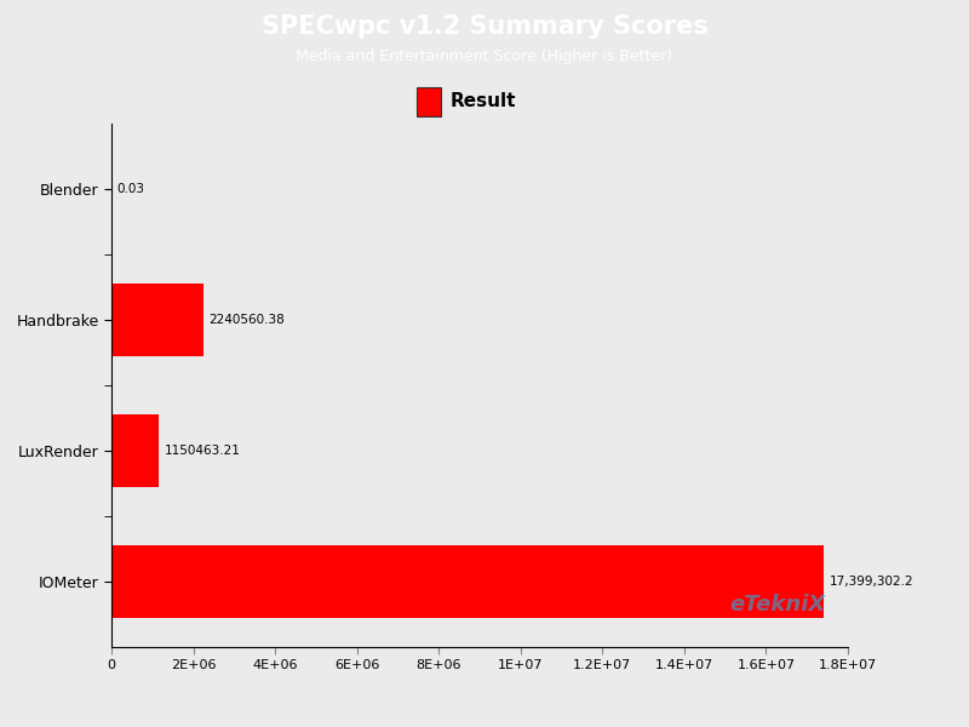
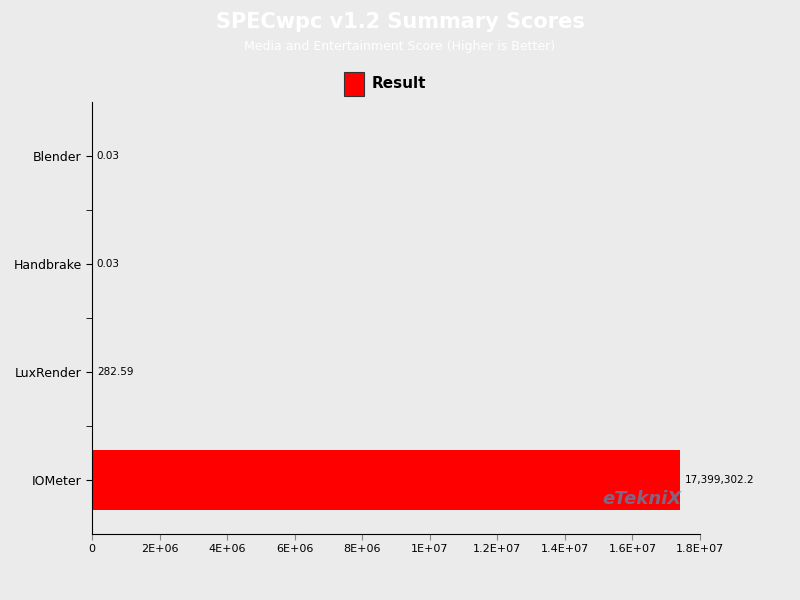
Handbrake: 2240560.38 -> 0.03
LuxRender: 1150463.21 -> 282.59
